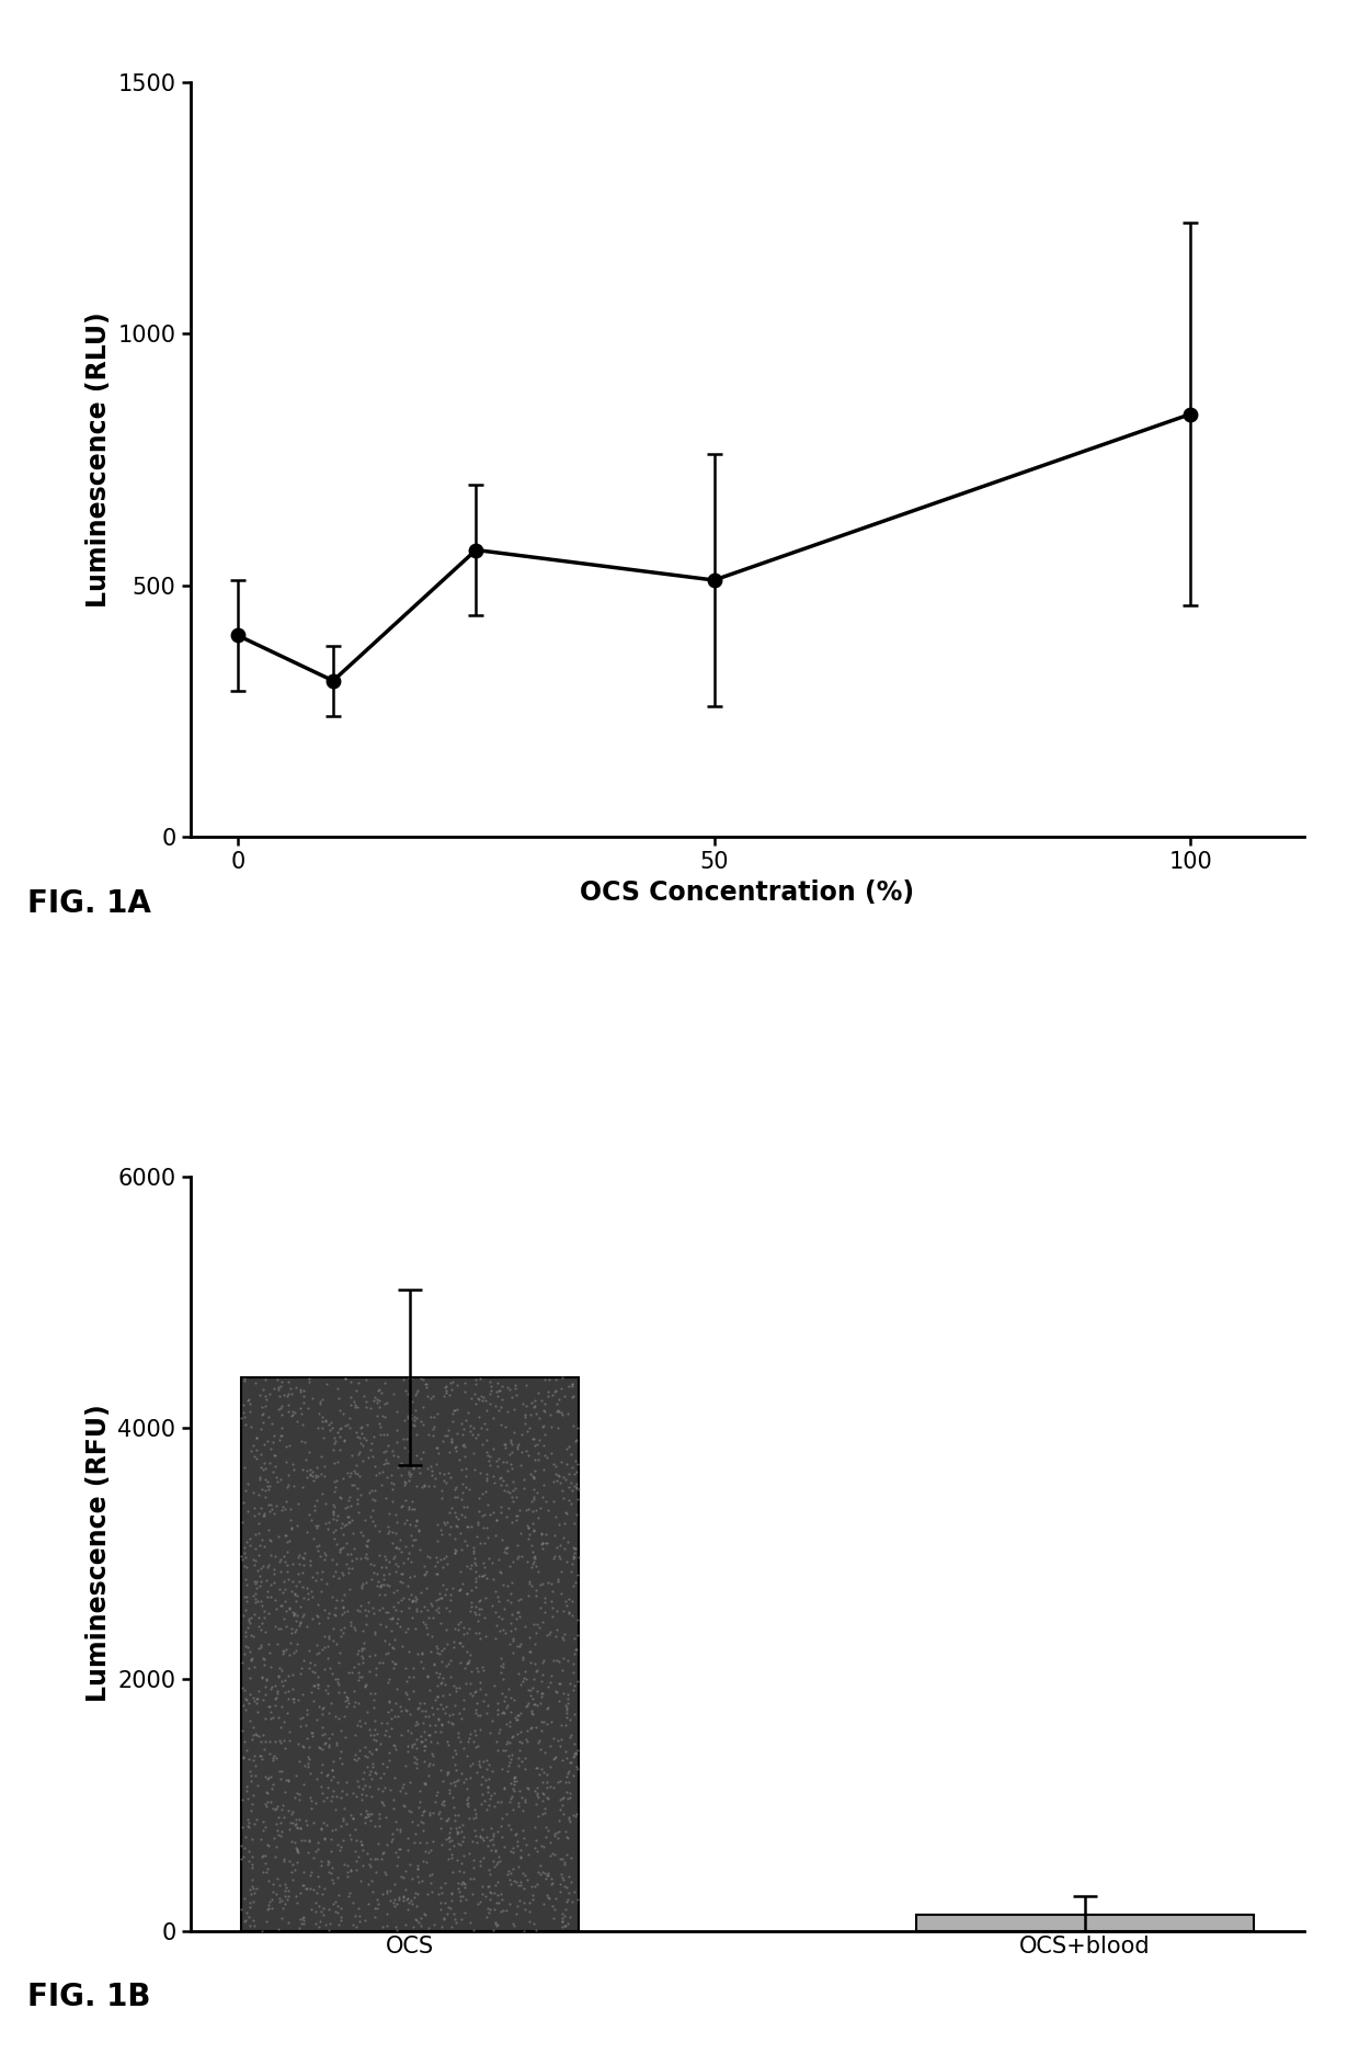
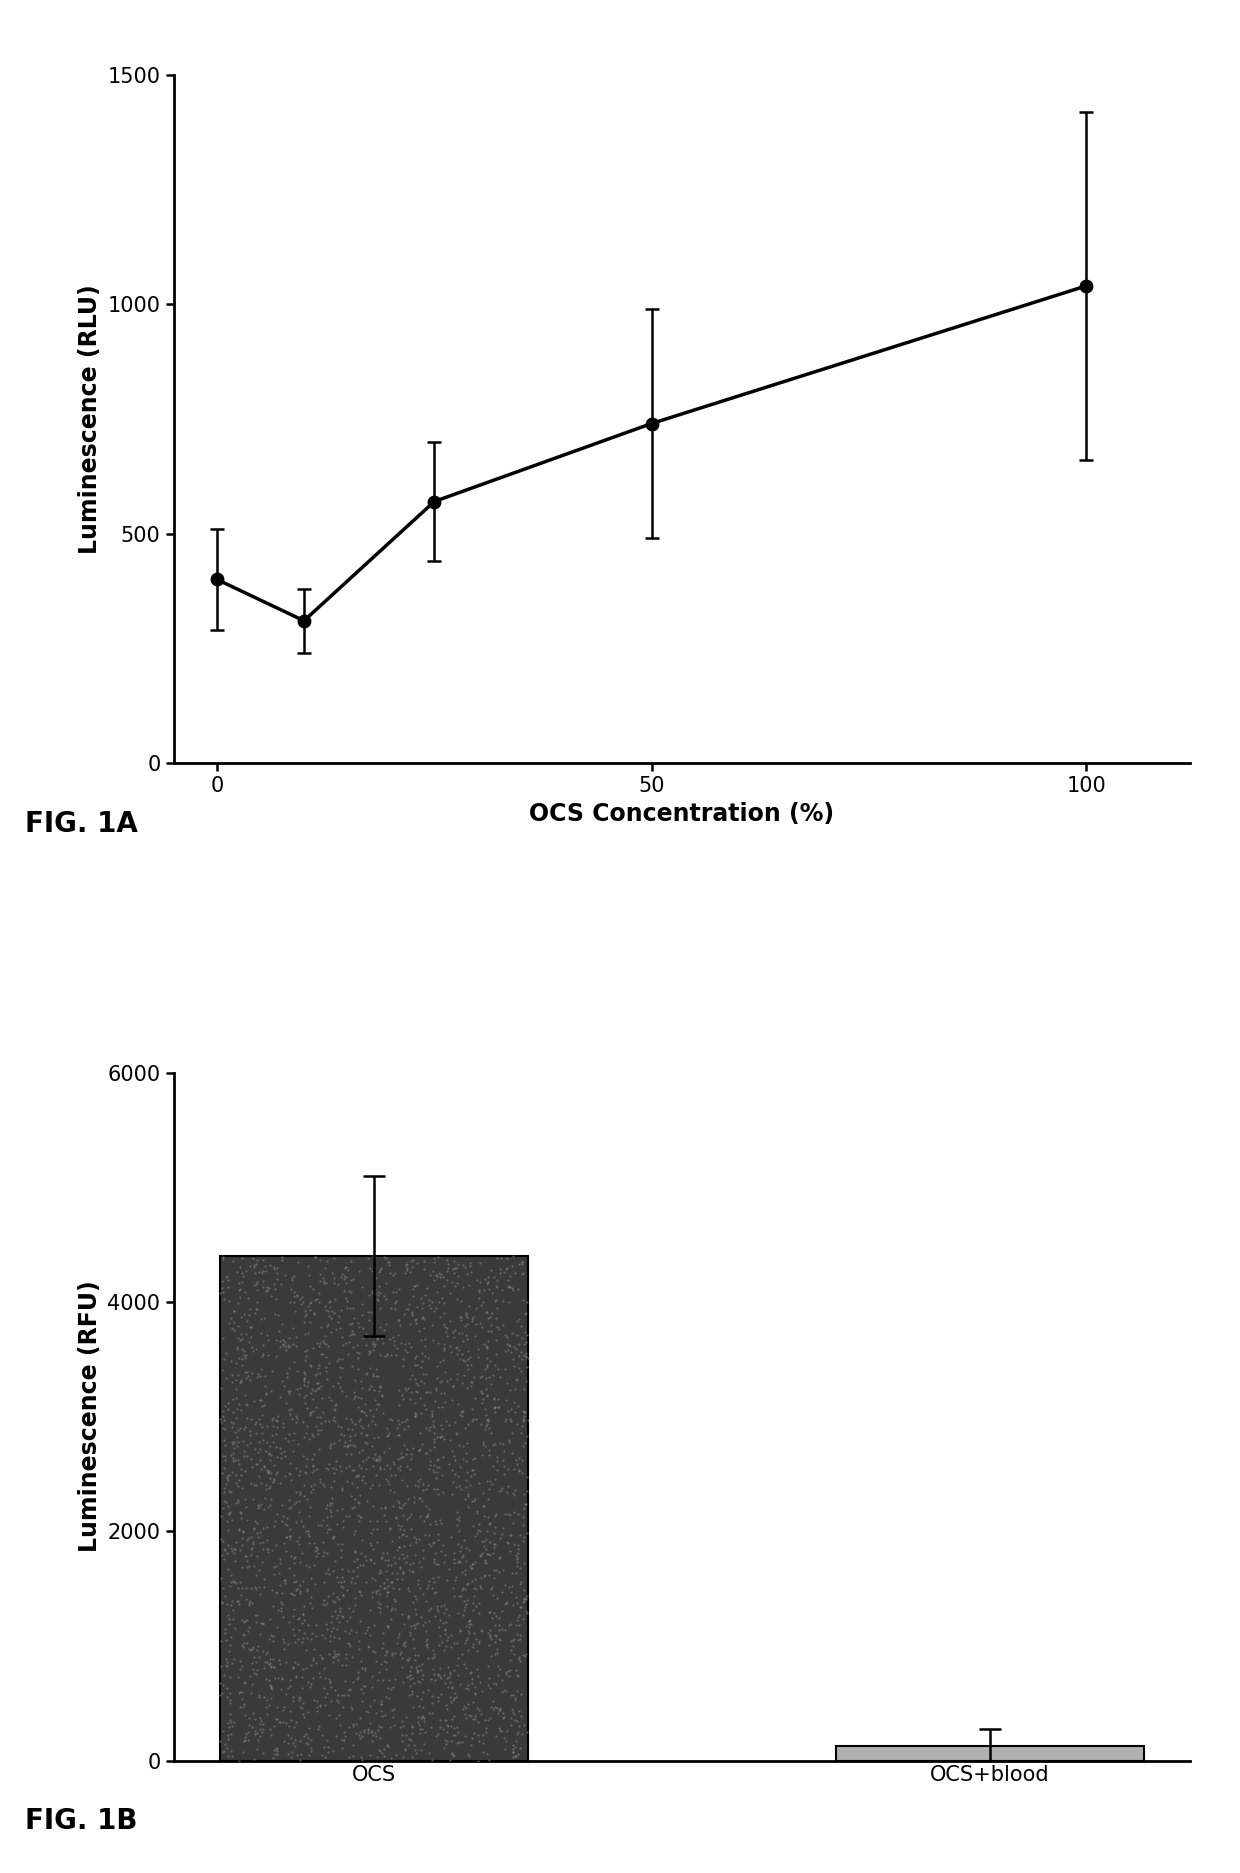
50: 510 -> 740
100: 840 -> 1040
